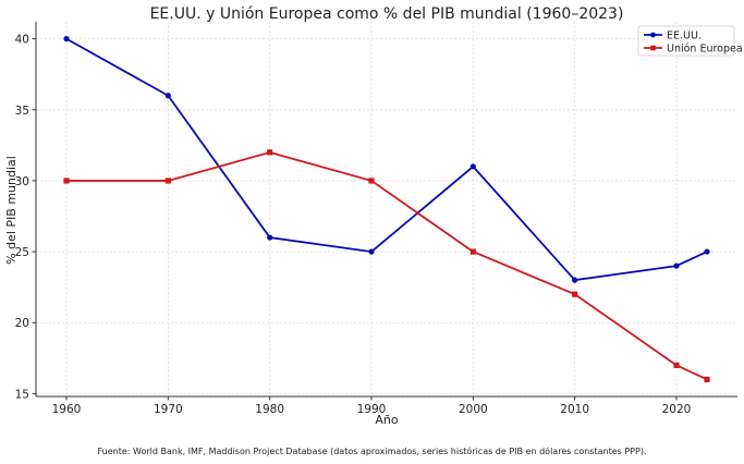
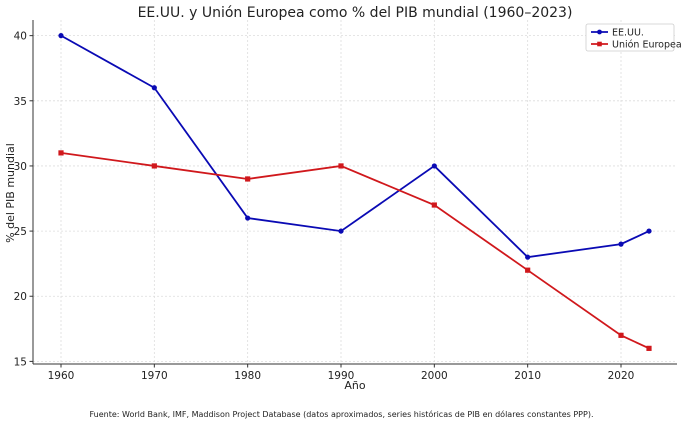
Unión Europea/1960: 30 -> 31
Unión Europea/1980: 32 -> 29
EE.UU./2000: 31 -> 30
Unión Europea/2000: 25 -> 27
